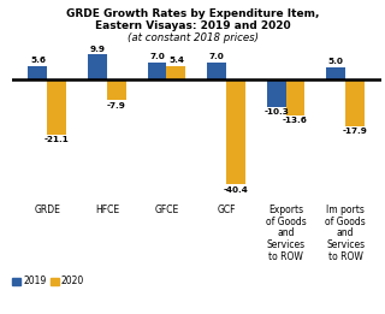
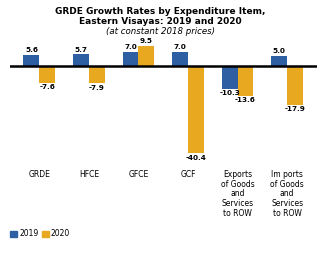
2020/GRDE: -21.1 -> -7.6
2019/HFCE: 9.9 -> 5.7
2020/GFCE: 5.4 -> 9.5
